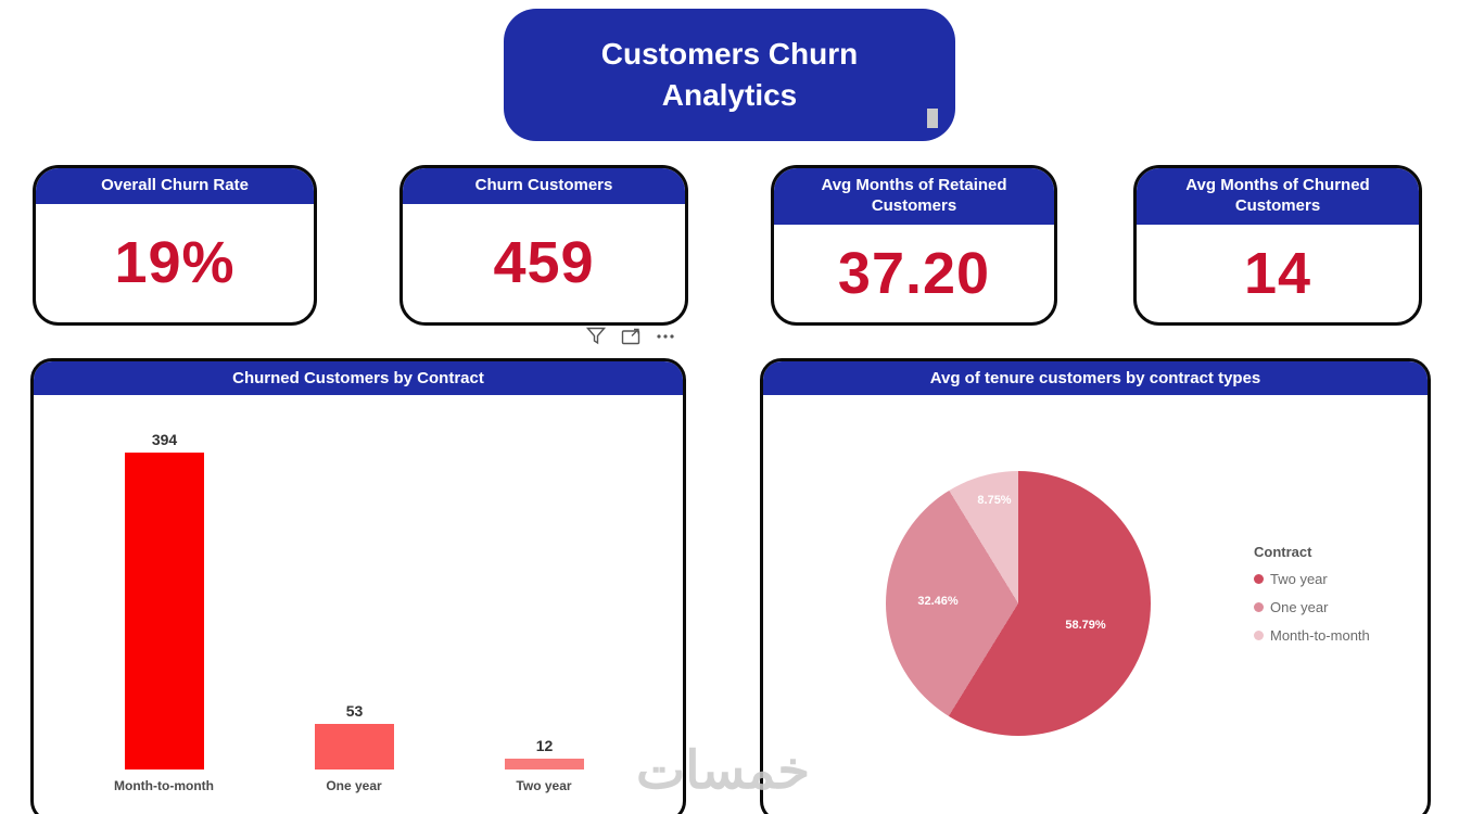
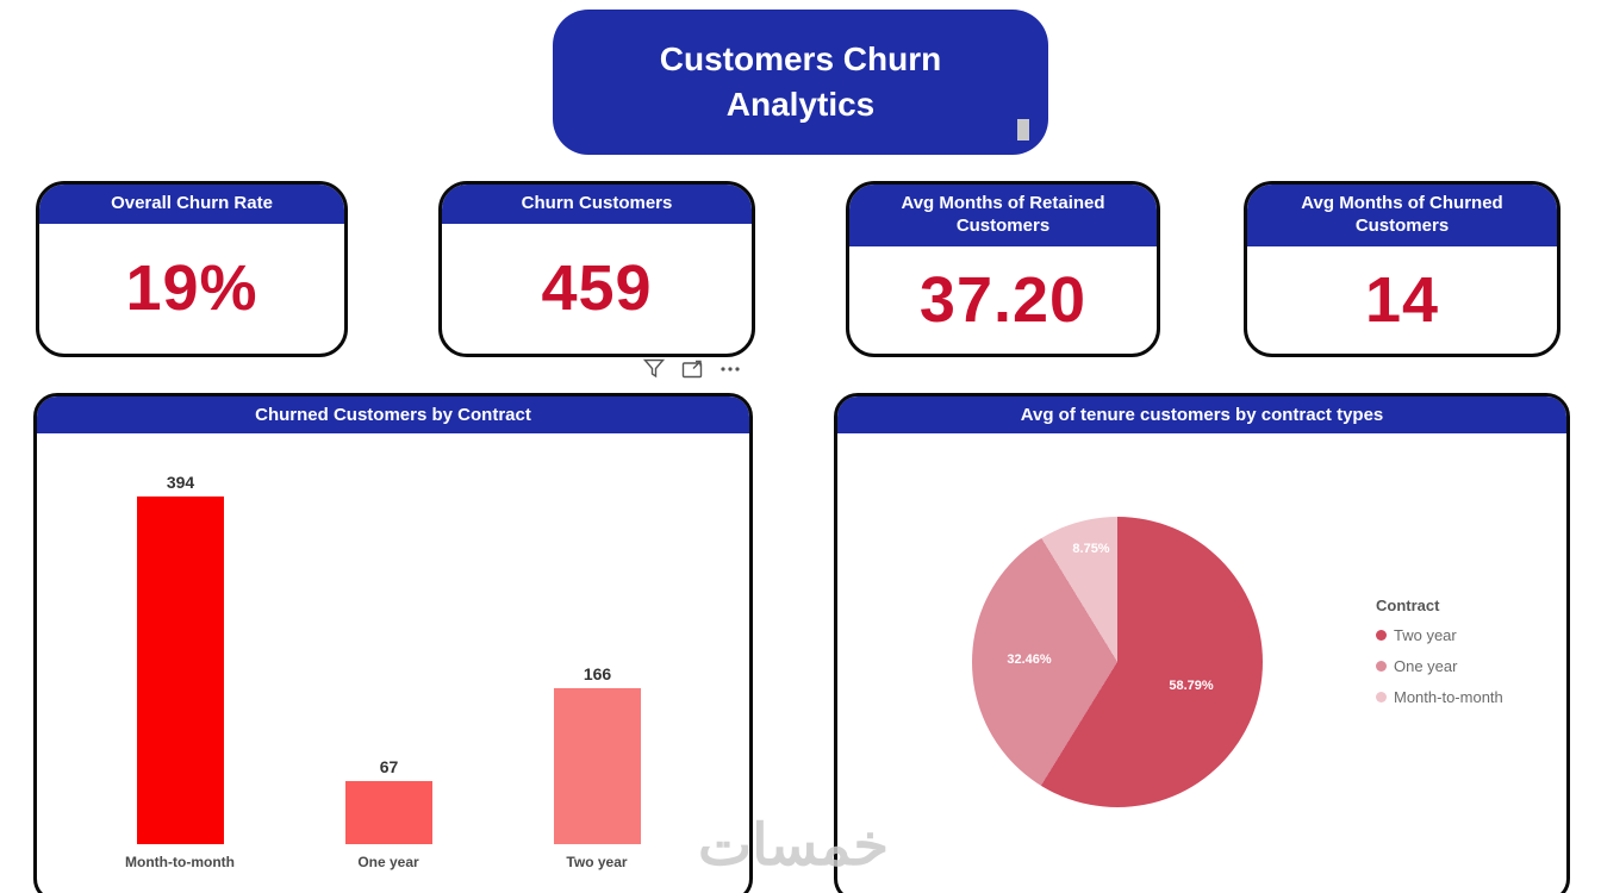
Churned Customers by Contract/One year: 53 -> 67
Churned Customers by Contract/Two year: 12 -> 166
